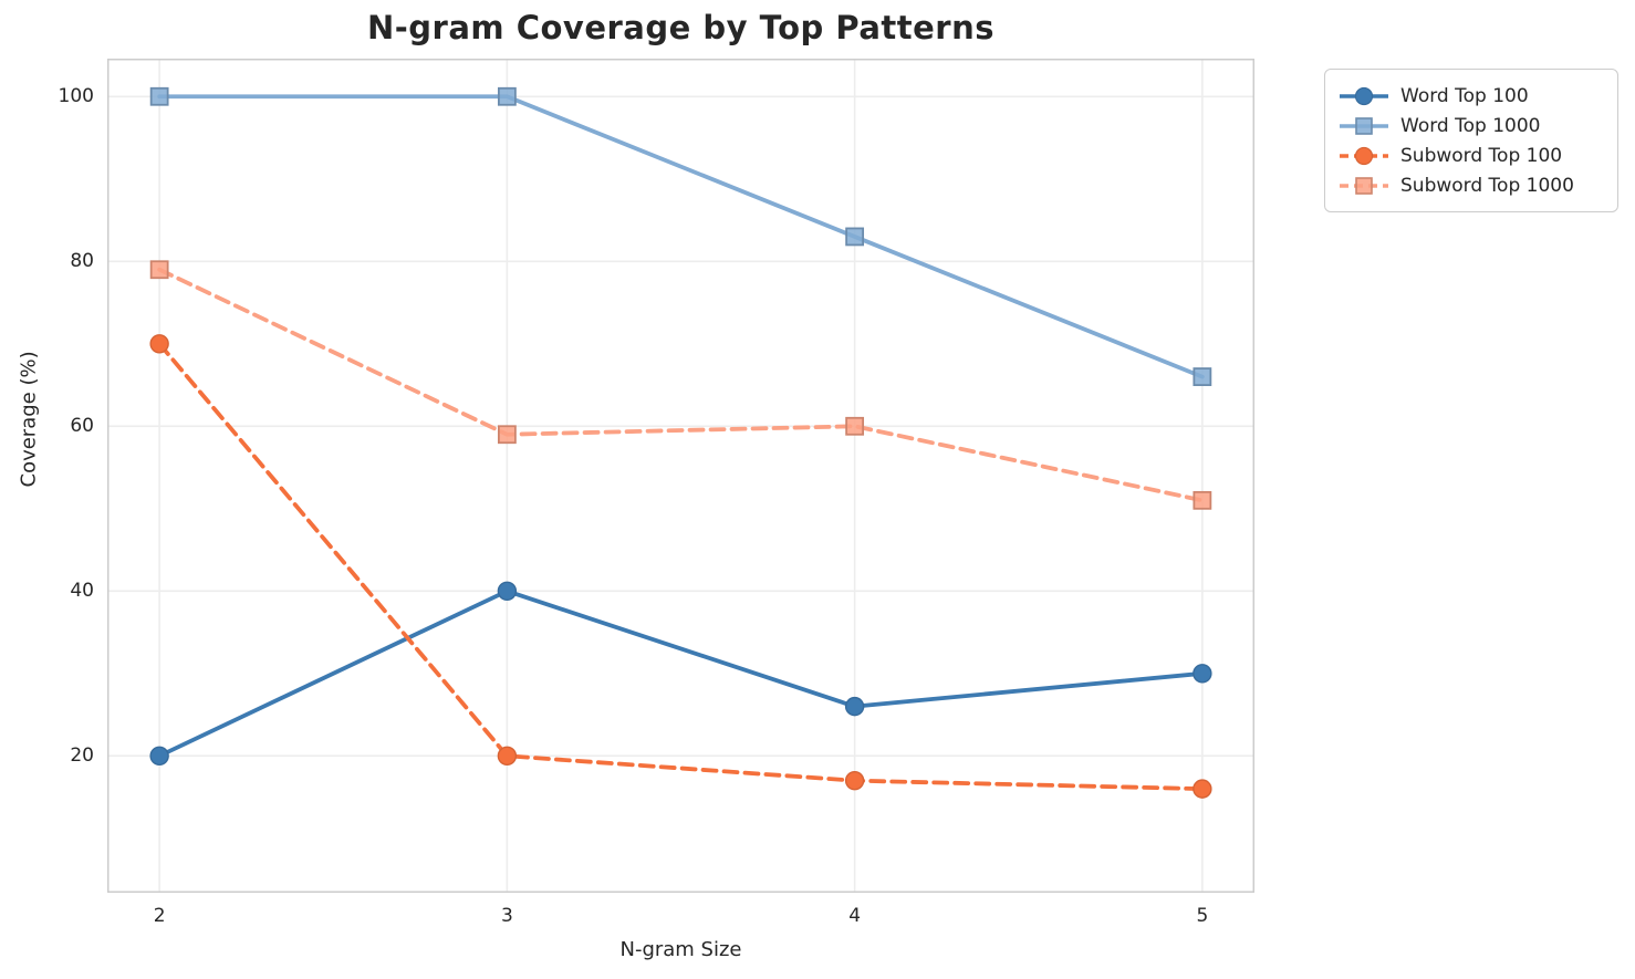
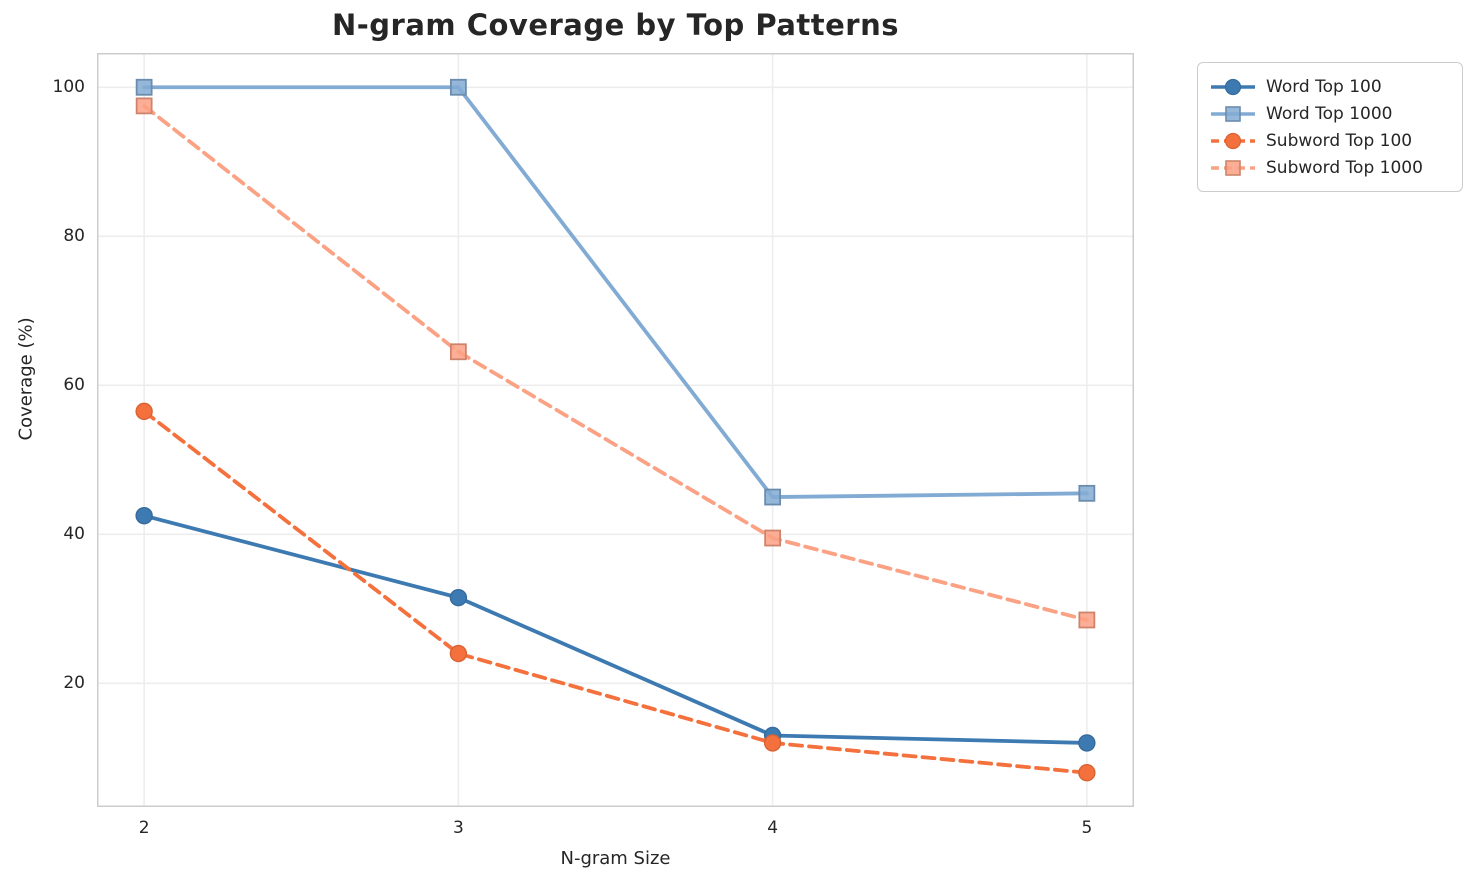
Word Top 100/2: 20 -> 42
Subword Top 100/2: 70 -> 56
Subword Top 1000/2: 79 -> 98
Word Top 100/3: 40 -> 32
Subword Top 100/3: 20 -> 24
Subword Top 1000/3: 59 -> 64
Word Top 100/4: 26 -> 13
Word Top 1000/4: 83 -> 45
Subword Top 100/4: 17 -> 12
Subword Top 1000/4: 60 -> 40
Word Top 100/5: 30 -> 12
Word Top 1000/5: 66 -> 46
Subword Top 100/5: 16 -> 8
Subword Top 1000/5: 51 -> 28
